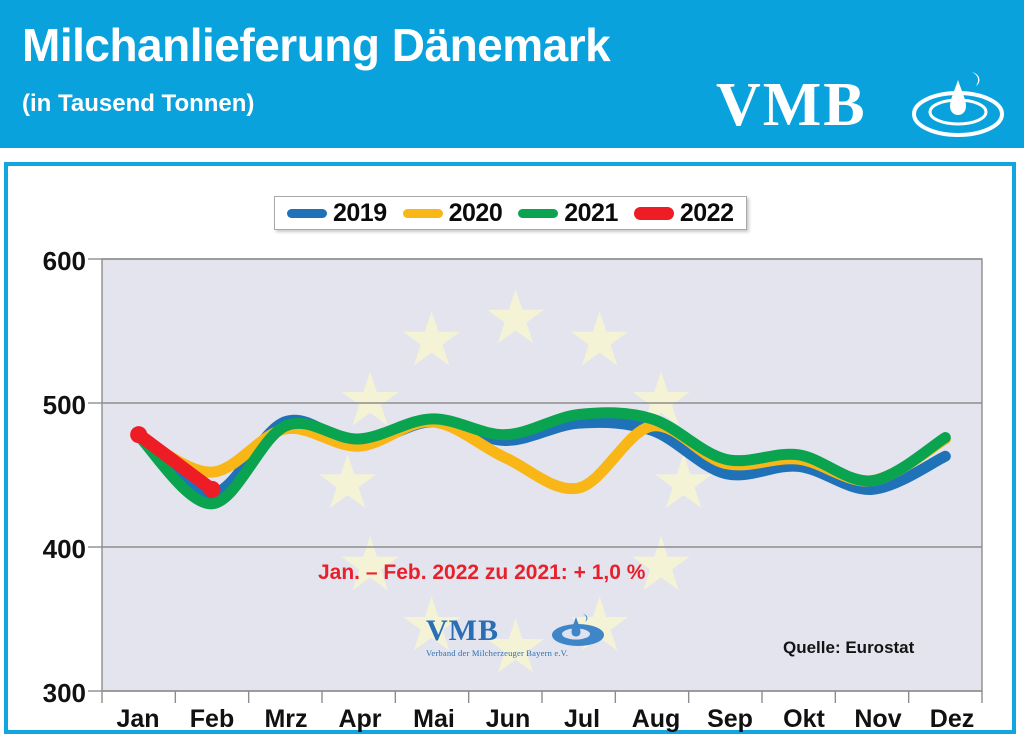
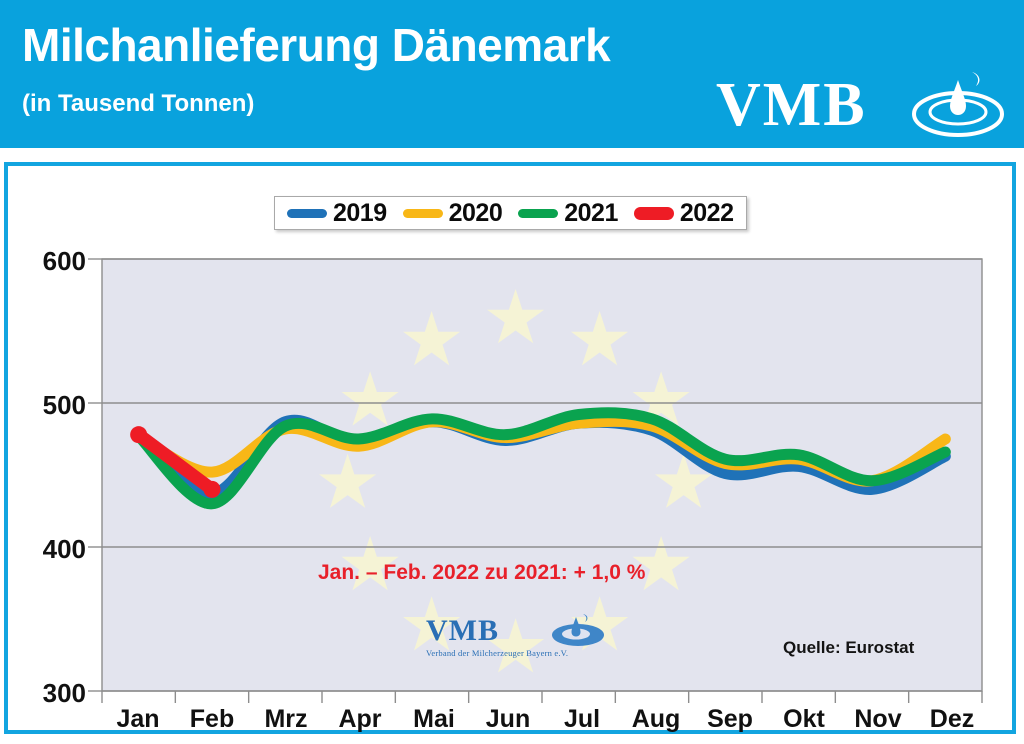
2020/Jun: 462 -> 476
2020/Jul: 441 -> 486
2021/Dez: 476 -> 466
